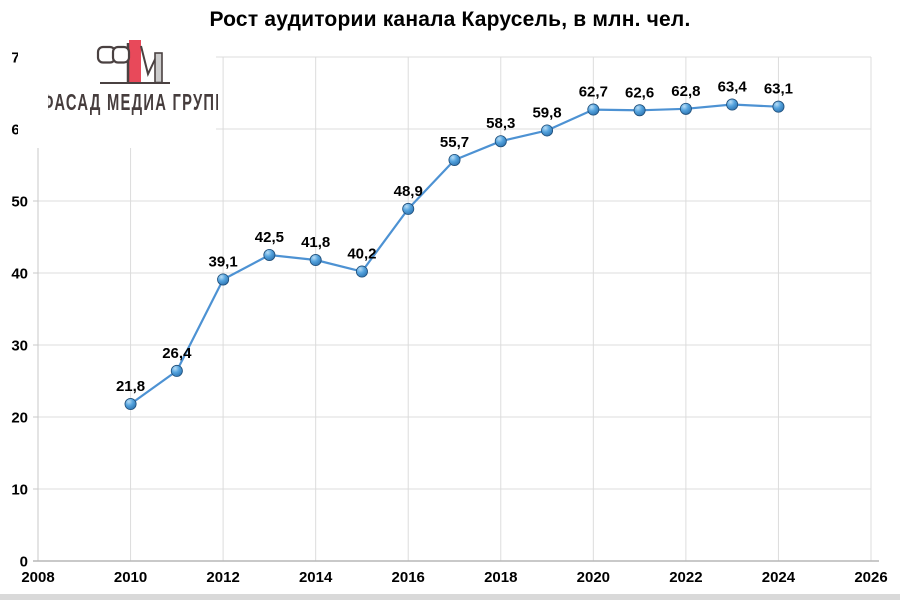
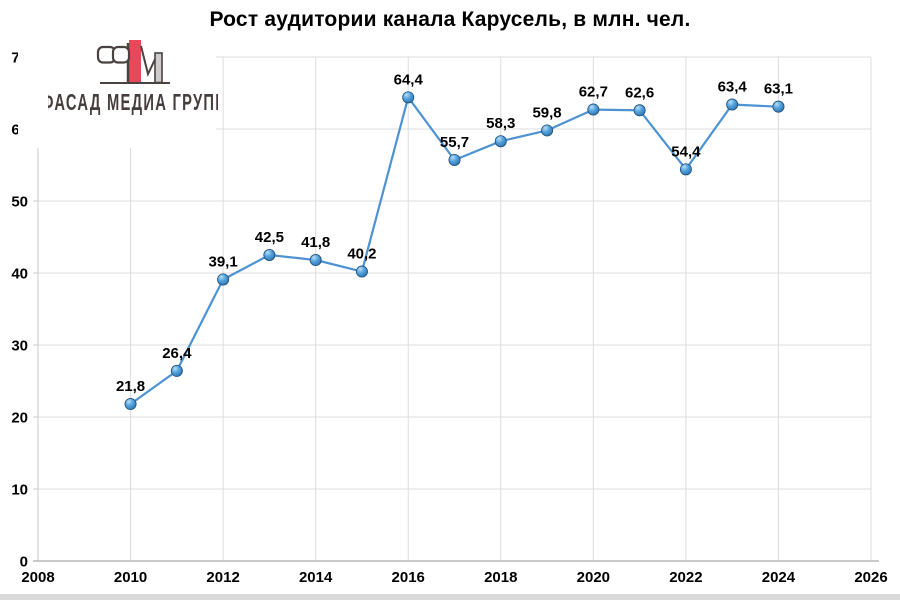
2016: 48,9 -> 64,4
2022: 62,8 -> 54,4
